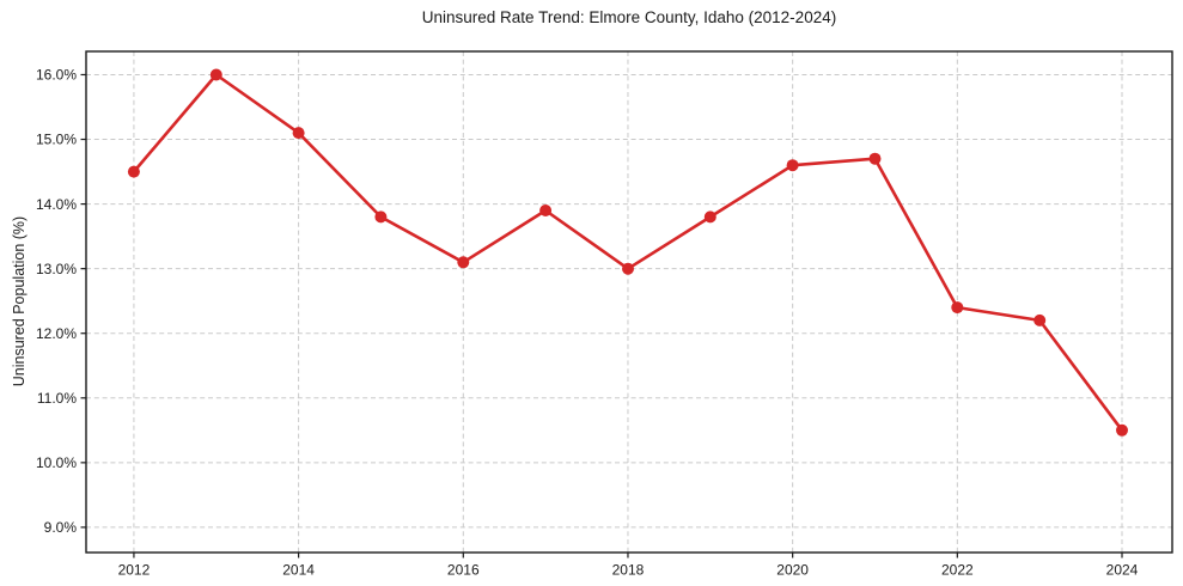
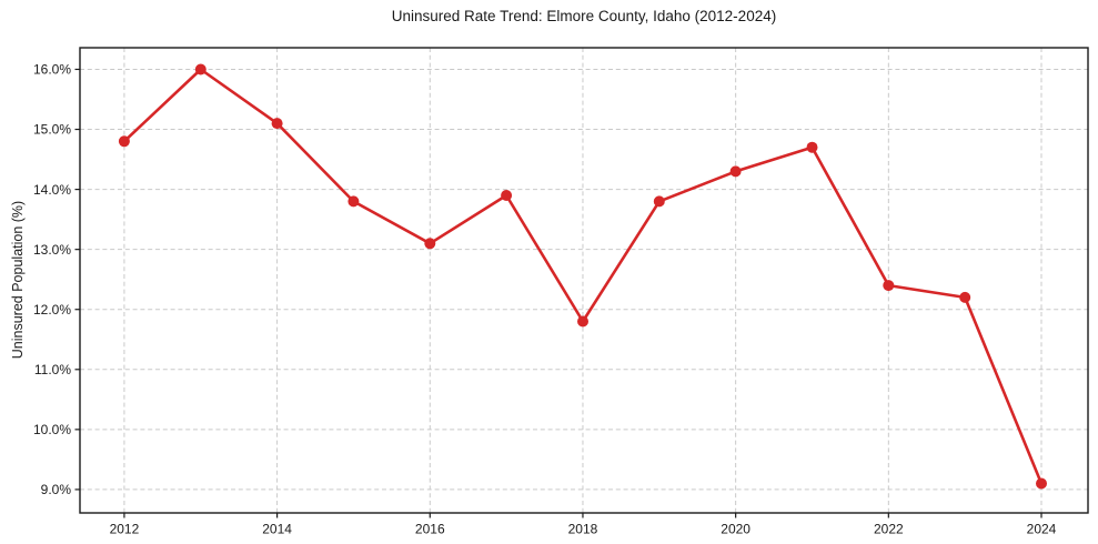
2012: 14.5% -> 14.8%
2018: 13.0% -> 11.8%
2020: 14.6% -> 14.3%
2024: 10.5% -> 9.1%
